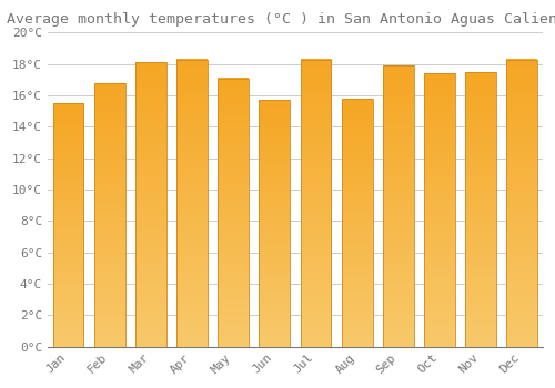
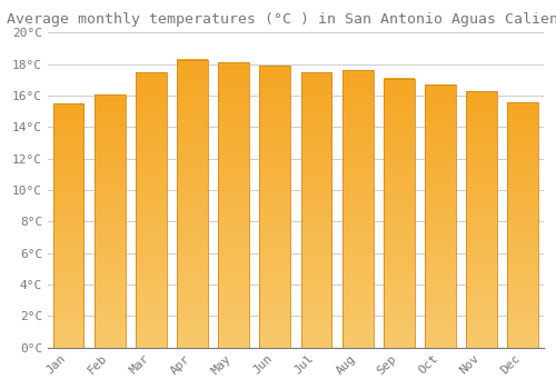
Feb: 16.8°C -> 16.1°C
Mar: 18.1°C -> 17.5°C
May: 17.1°C -> 18.1°C
Jun: 15.7°C -> 17.9°C
Jul: 18.3°C -> 17.5°C
Aug: 15.8°C -> 17.6°C
Sep: 17.9°C -> 17.1°C
Oct: 17.4°C -> 16.7°C
Nov: 17.5°C -> 16.3°C
Dec: 18.3°C -> 15.6°C
